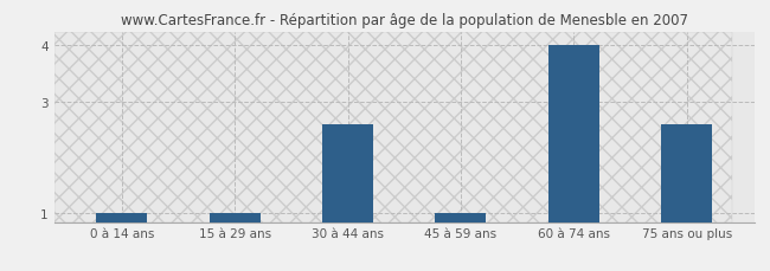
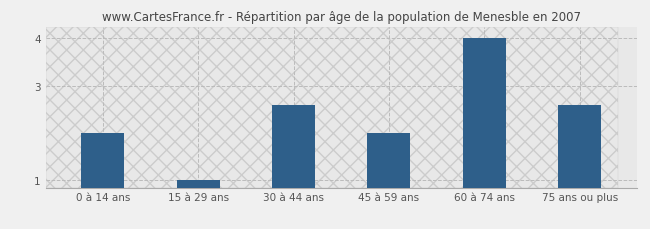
0 à 14 ans: 1.0 -> 2.0
45 à 59 ans: 1.0 -> 2.0
